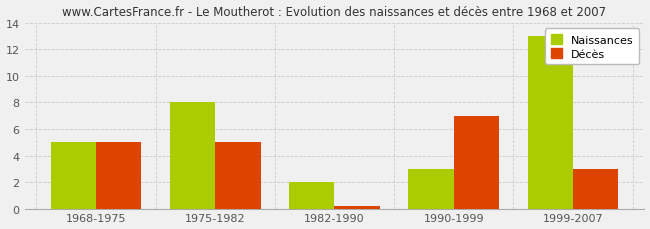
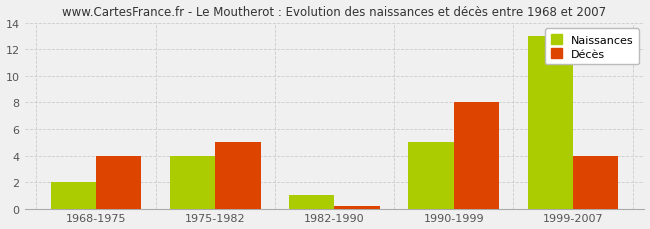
Naissances/1968-1975: 5 -> 2
Décès/1968-1975: 5.0 -> 4.0
Naissances/1975-1982: 8 -> 4
Naissances/1982-1990: 2 -> 1
Naissances/1990-1999: 3 -> 5
Décès/1990-1999: 7.0 -> 8.0
Décès/1999-2007: 3.0 -> 4.0
